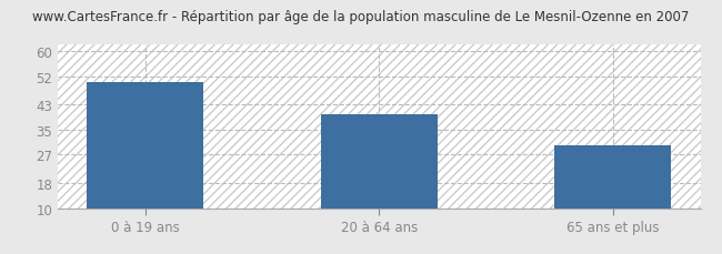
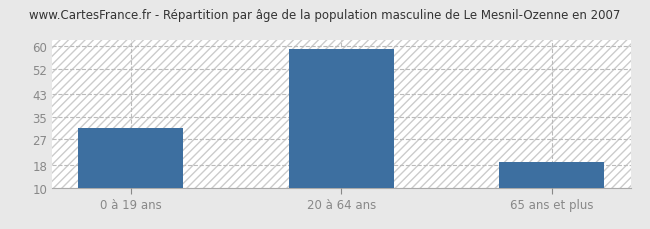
0 à 19 ans: 50 -> 31
20 à 64 ans: 40 -> 59
65 ans et plus: 30 -> 19
